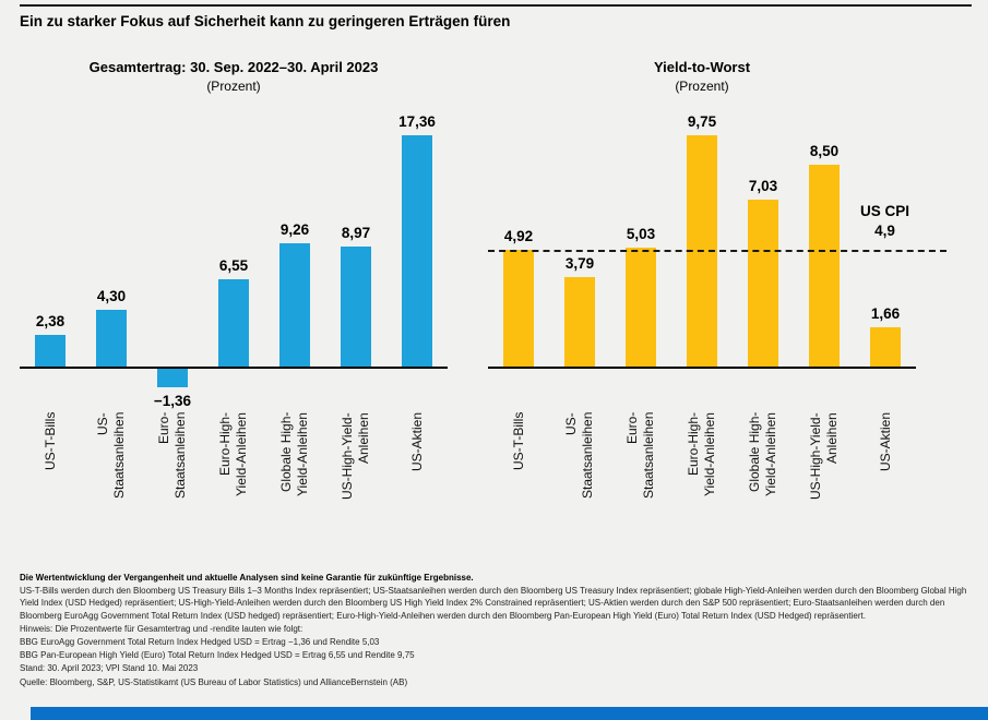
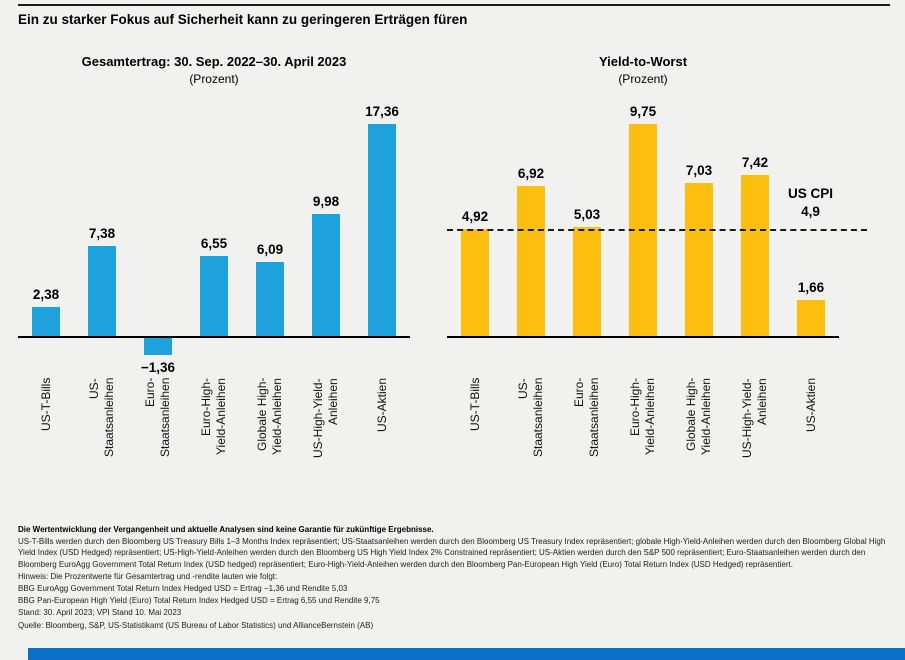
Gesamtertrag: 30. Sep. 2022–30. April 2023/US- Staatsanleihen: 4,30 -> 7,38
Gesamtertrag: 30. Sep. 2022–30. April 2023/Globale High- Yield-Anleihen: 9,26 -> 6,09
Gesamtertrag: 30. Sep. 2022–30. April 2023/US-High-Yield- Anleihen: 8,97 -> 9,98
Yield-to-Worst/US- Staatsanleihen: 3,79 -> 6,92
Yield-to-Worst/US-High-Yield- Anleihen: 8,50 -> 7,42
